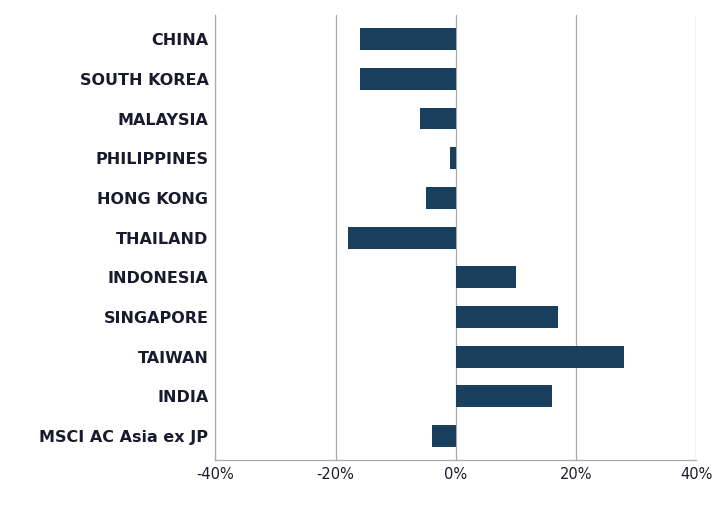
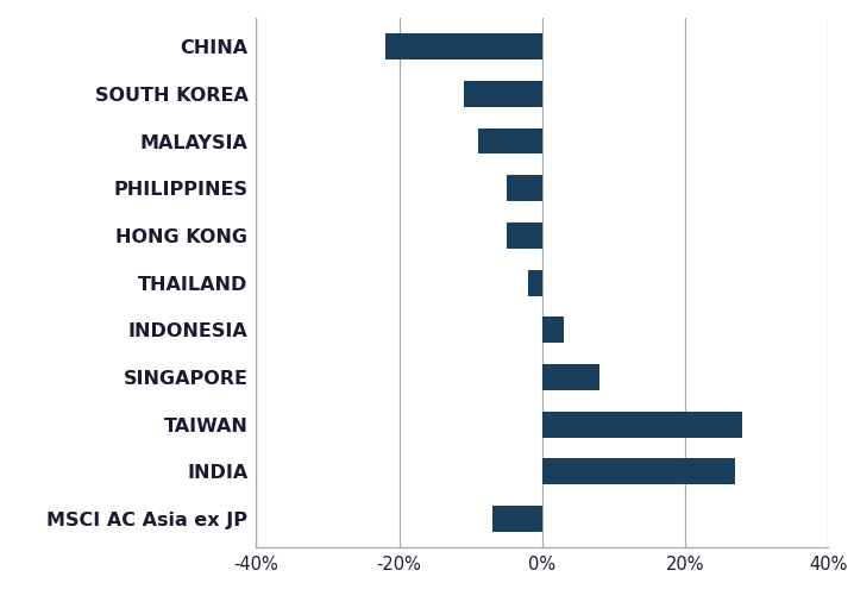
CHINA: -16% -> -22%
SOUTH KOREA: -16% -> -11%
MALAYSIA: -6% -> -9%
PHILIPPINES: -1% -> -5%
THAILAND: -18% -> -2%
INDONESIA: 10% -> 3%
SINGAPORE: 17% -> 8%
INDIA: 16% -> 27%
MSCI AC Asia ex JP: -4% -> -7%
